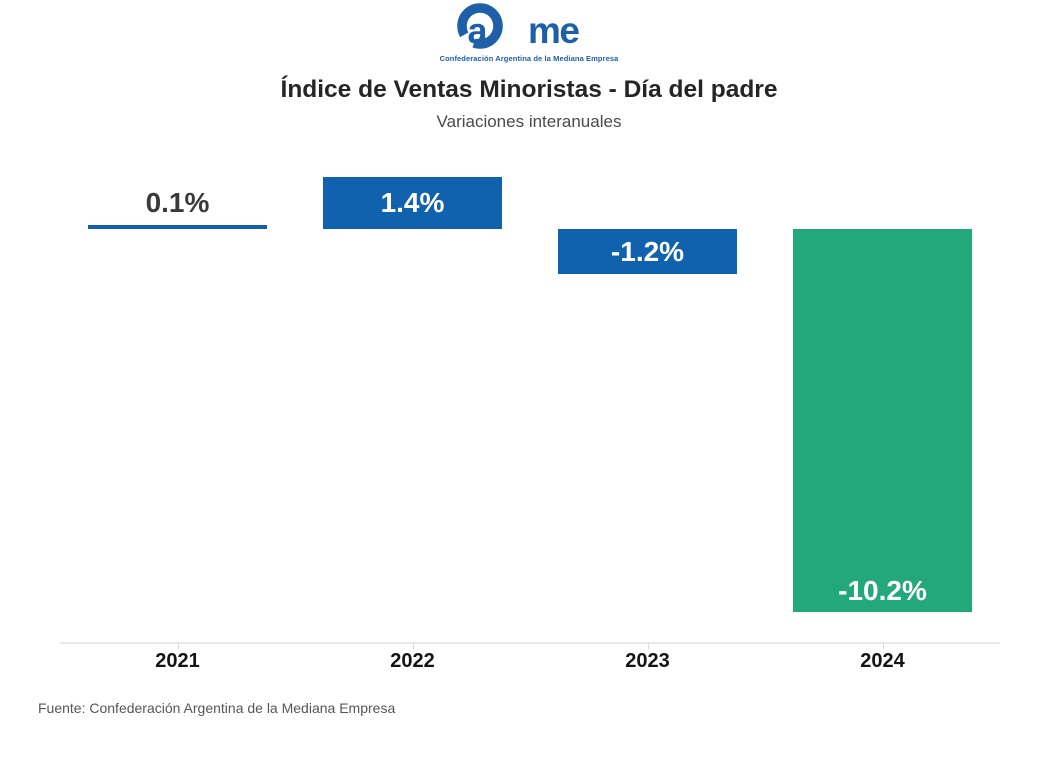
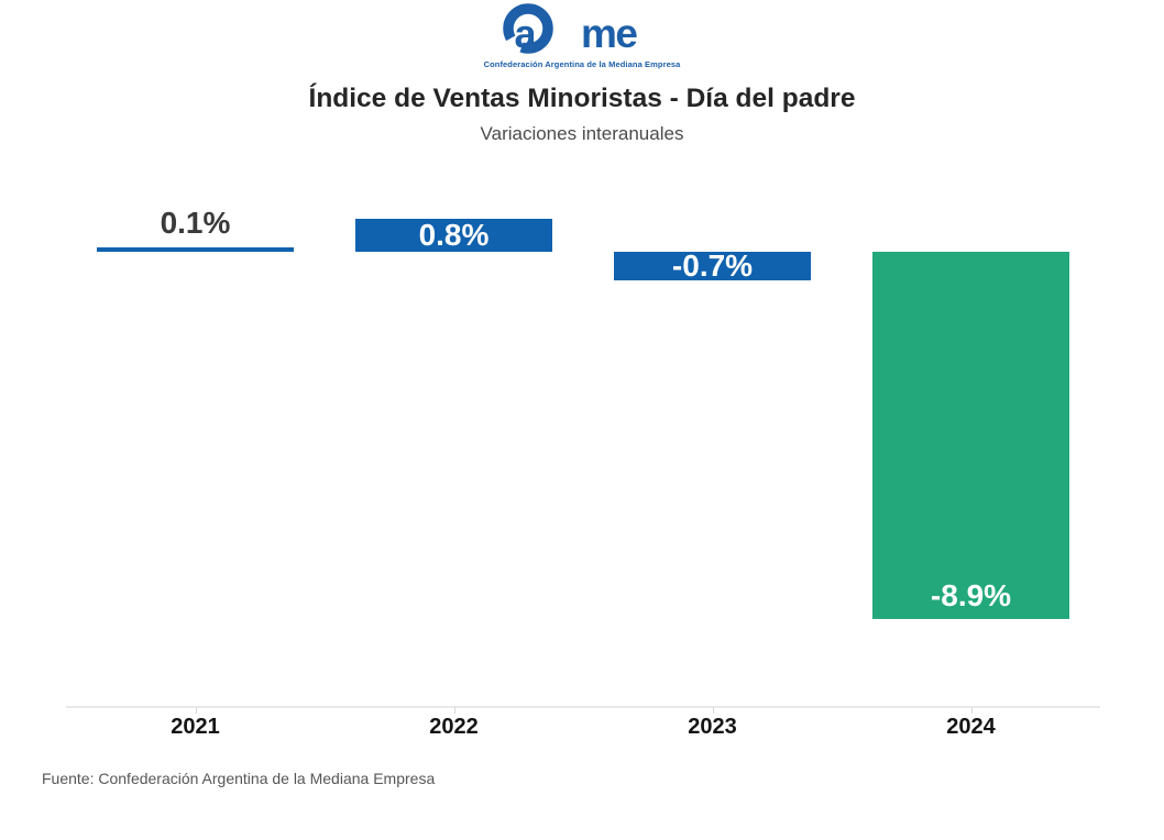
2022: 1.4% -> 0.8%
2023: -1.2% -> -0.7%
2024: -10.2% -> -8.9%
